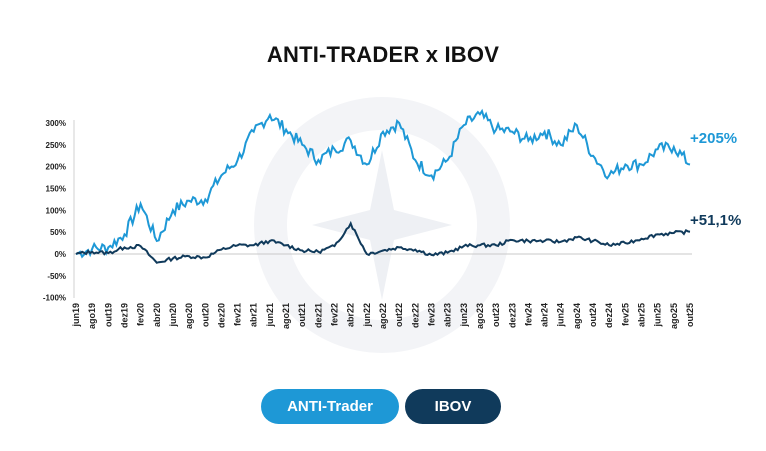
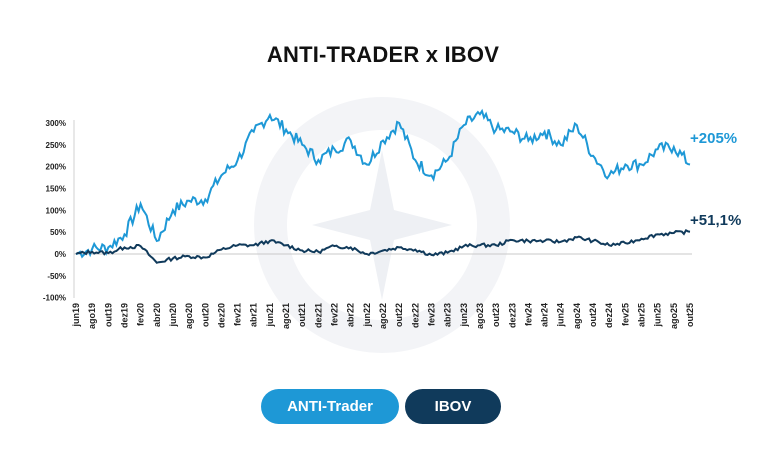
IBOV/abr22: 70% -> 20%
ANTI-Trader/ago22: 280% -> 260%
